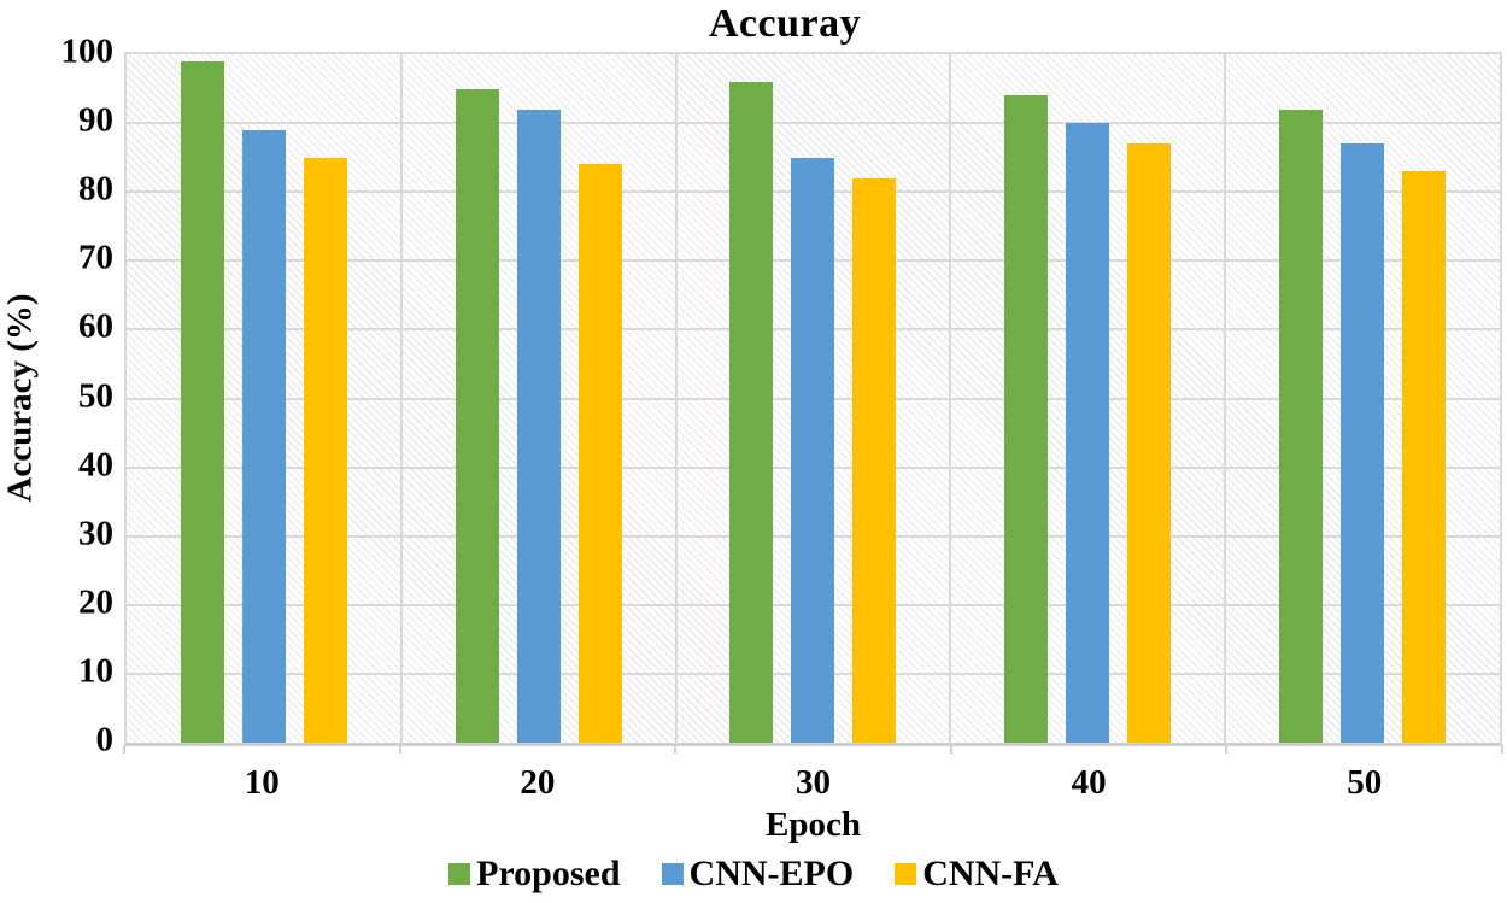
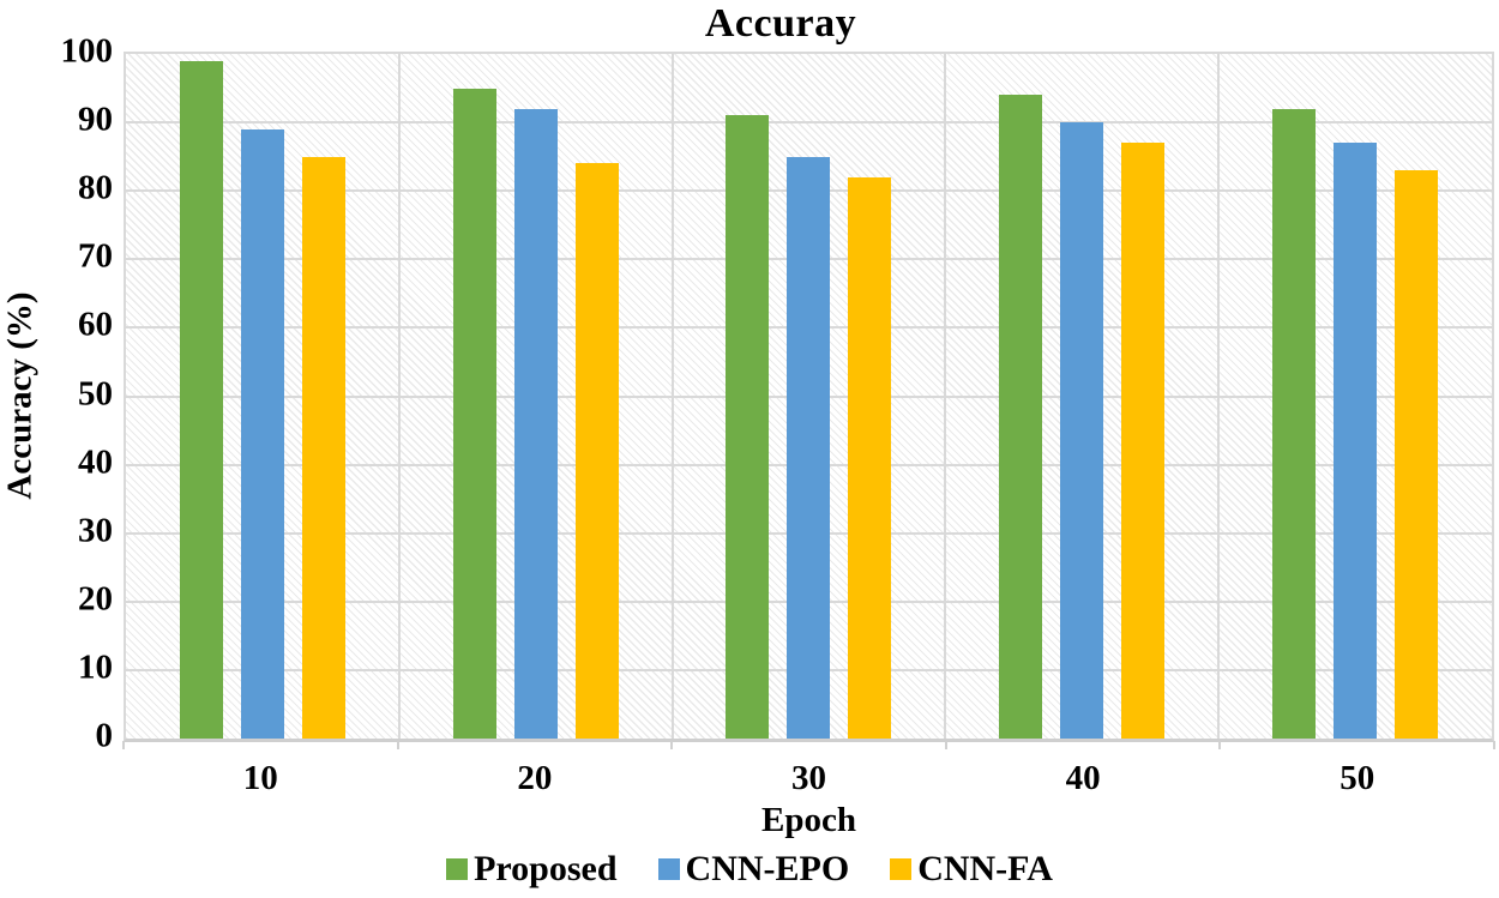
Proposed/30: 96 -> 91
